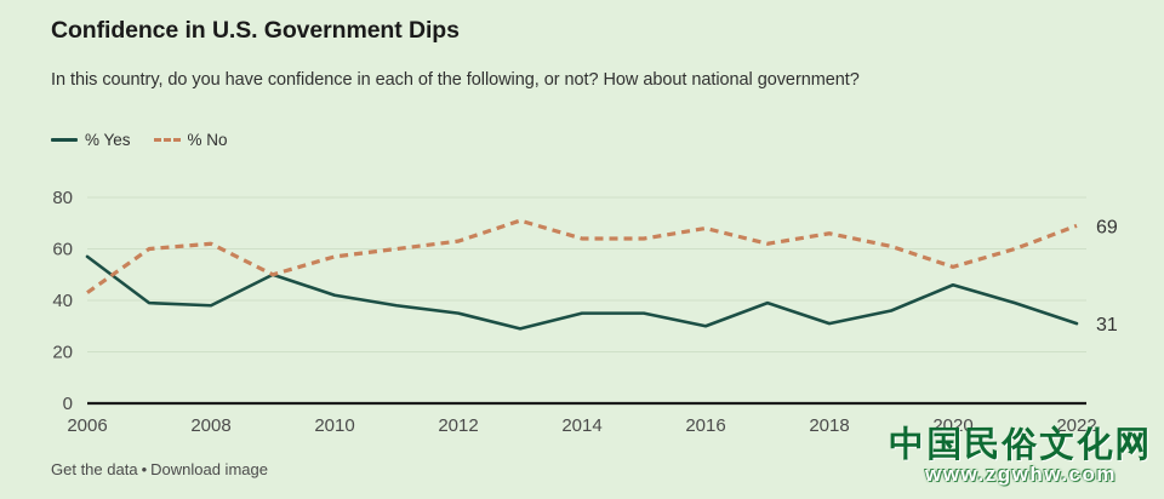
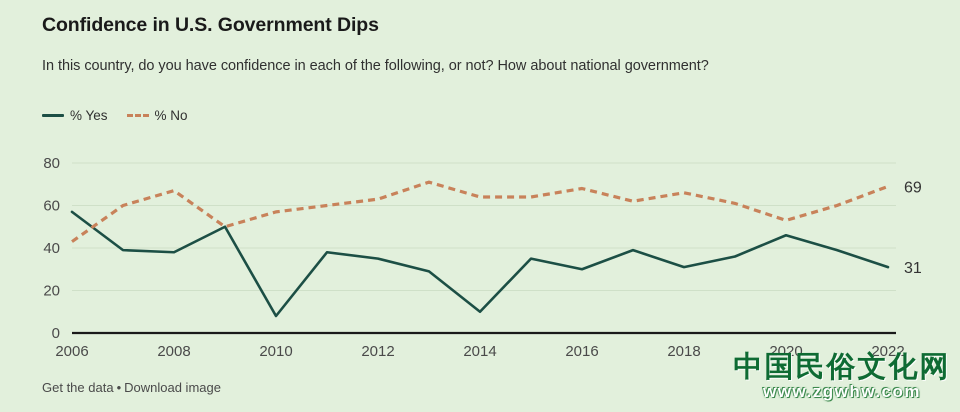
% No/2008: 62 -> 67
% Yes/2010: 42 -> 8
% Yes/2014: 35 -> 10
